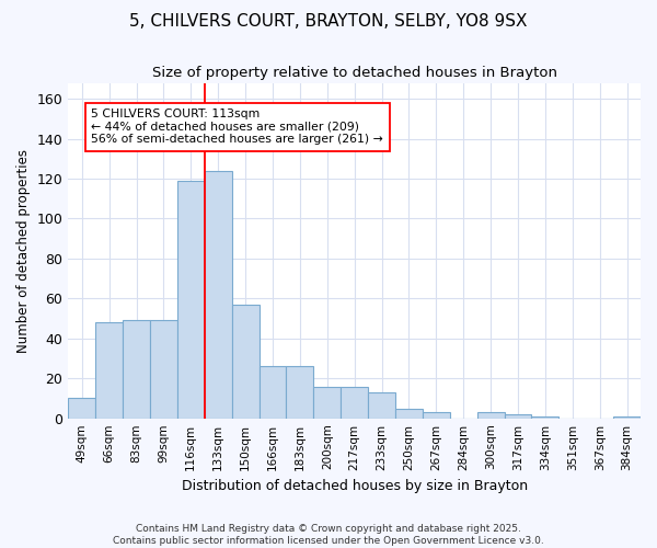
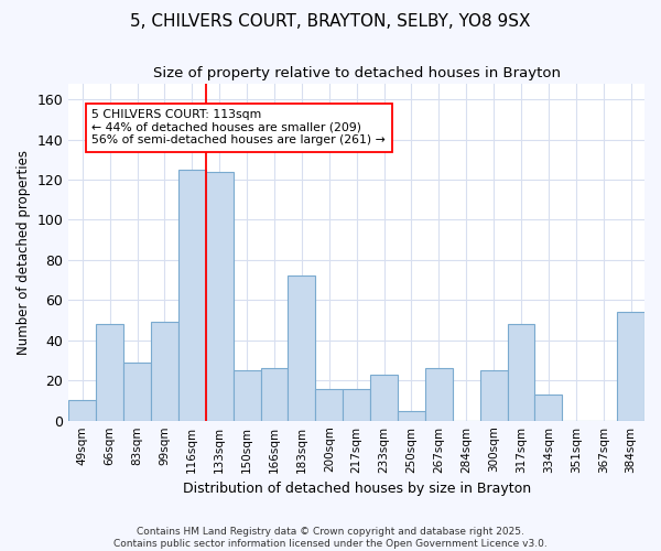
83sqm: 49 -> 29
116sqm: 119 -> 125
150sqm: 57 -> 25
183sqm: 26 -> 72
233sqm: 13 -> 23
267sqm: 3 -> 26
300sqm: 3 -> 25
317sqm: 2 -> 48
334sqm: 1 -> 13
384sqm: 1 -> 54
